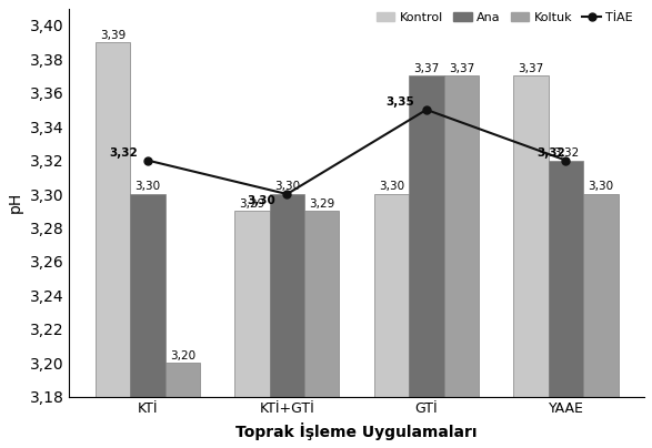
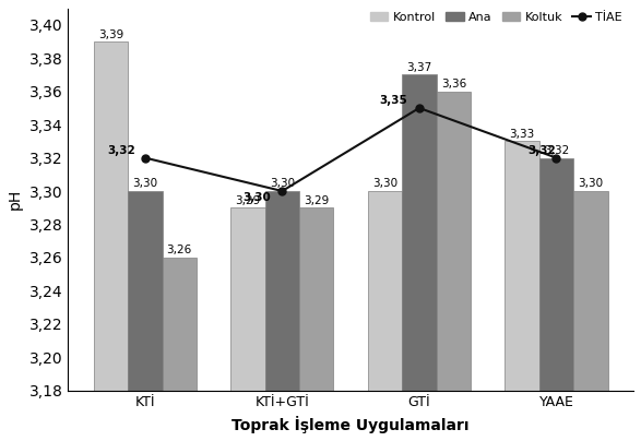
Koltuk/KTİ: 3,20 -> 3,26
Koltuk/GTİ: 3,37 -> 3,36
Kontrol/YAAE: 3,37 -> 3,33
